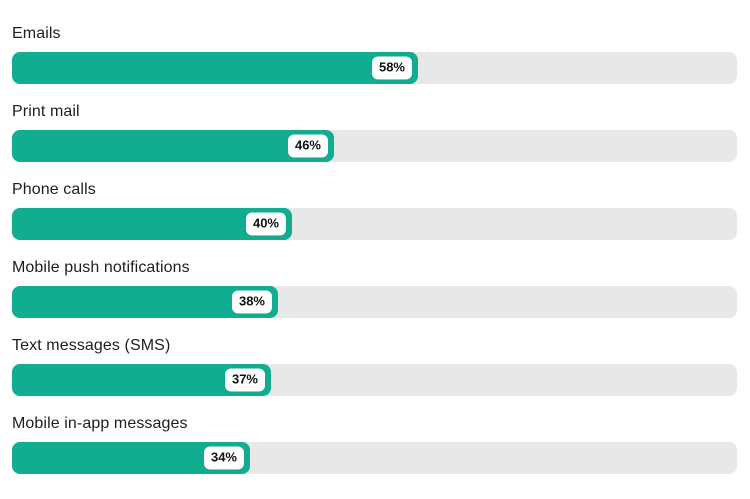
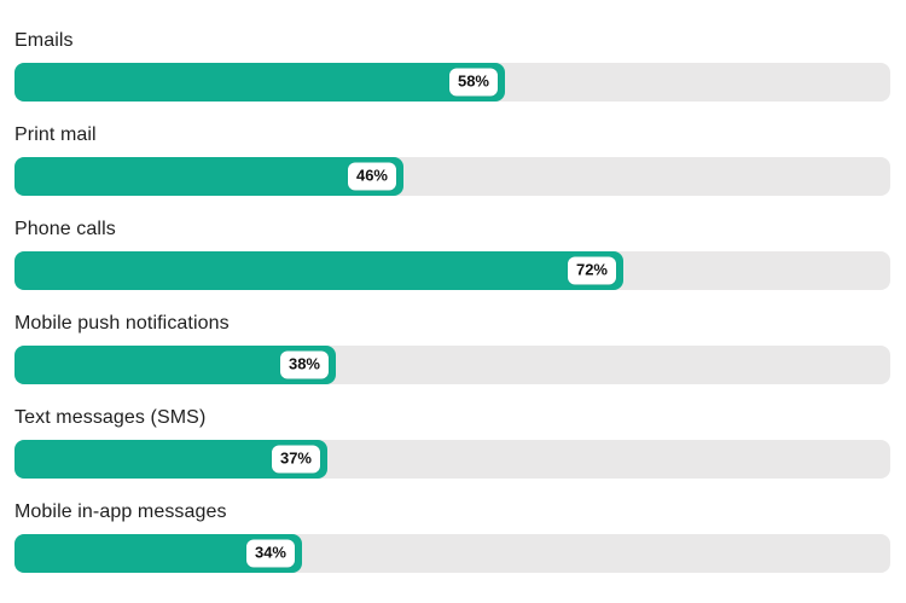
Phone calls: 40% -> 72%
